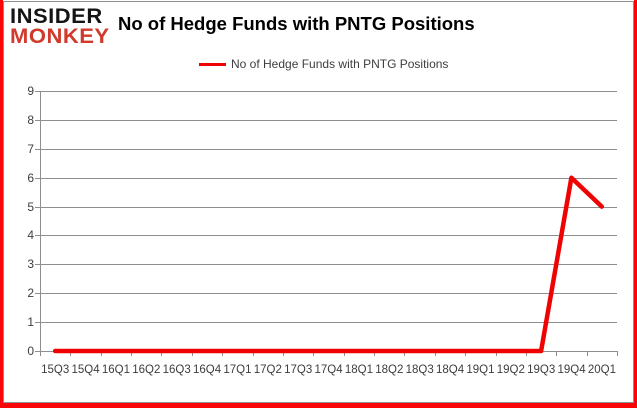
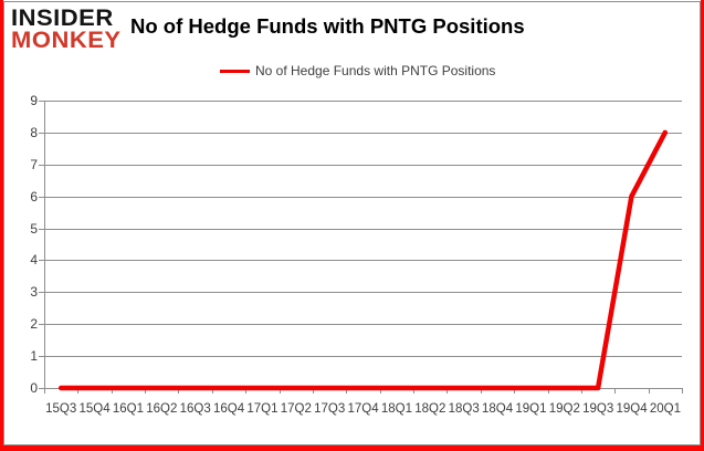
20Q1: 5 -> 8
